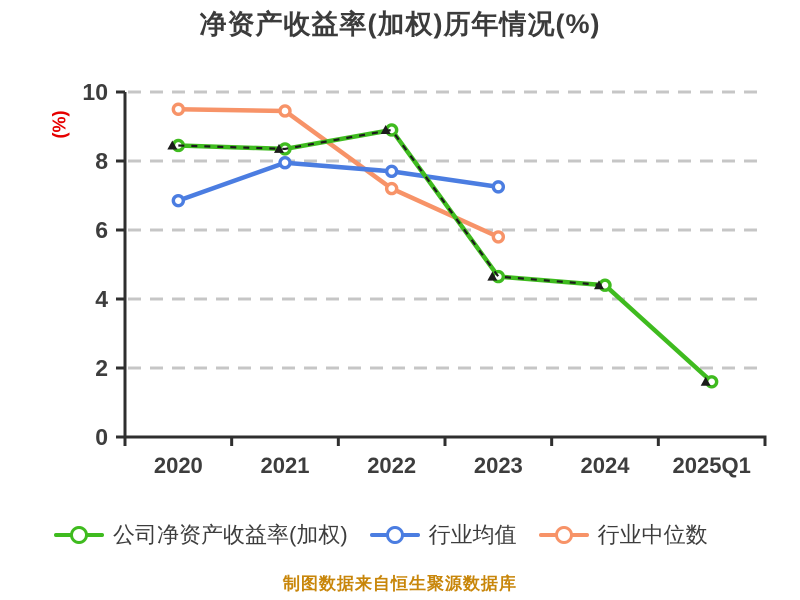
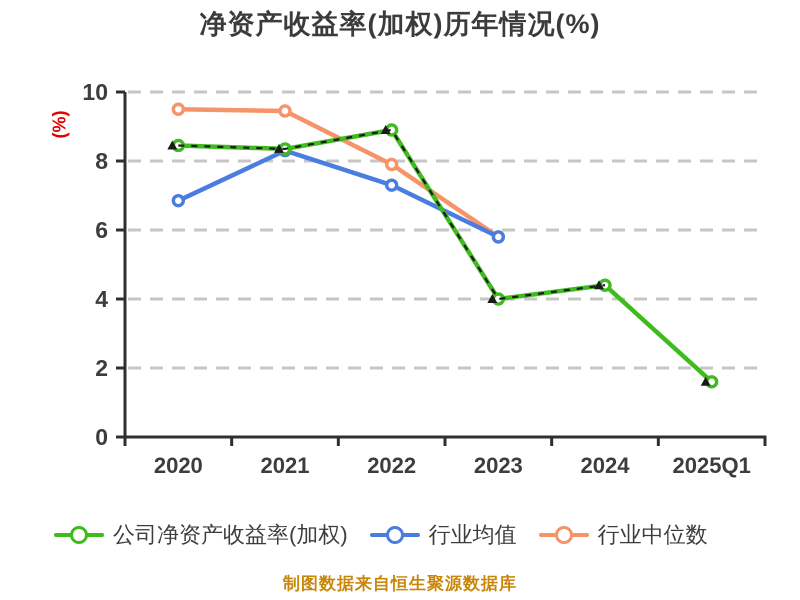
行业均值/2021: 8.0 -> 8.3
行业均值/2022: 7.7 -> 7.3
行业中位数/2022: 7.2 -> 7.9
公司净资产收益率(加权)/2023: 4.7 -> 4.0
行业均值/2023: 7.2 -> 5.8
